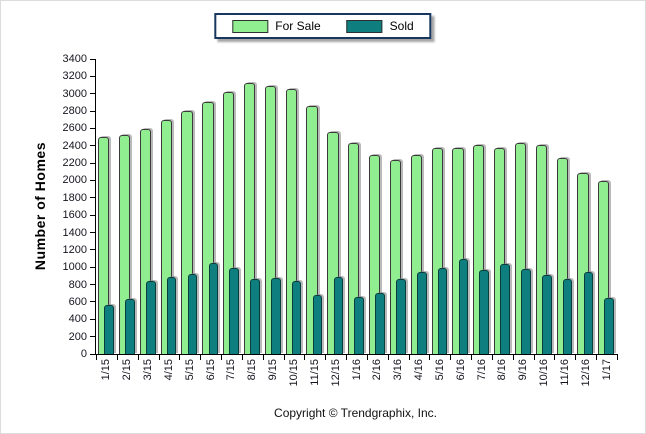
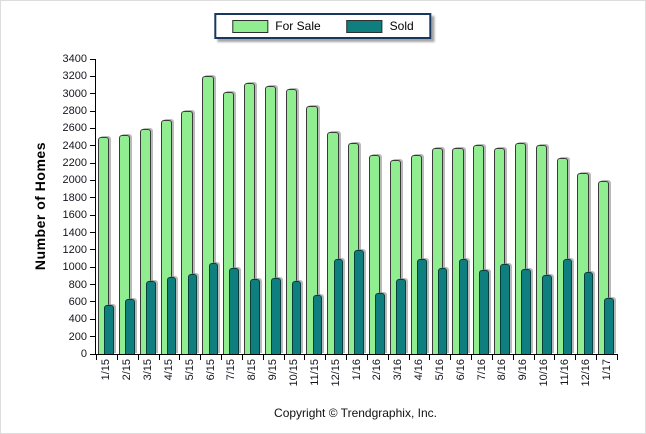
For Sale/6/15: 2900 -> 3200
Sold/12/15: 900 -> 1100
Sold/1/16: 700 -> 1200
Sold/4/16: 900 -> 1100
Sold/11/16: 900 -> 1100
